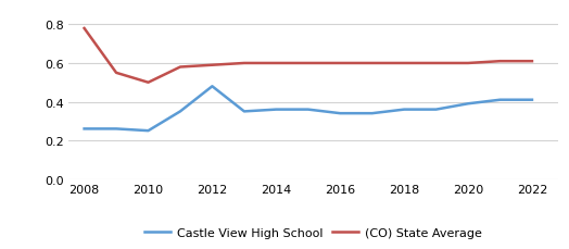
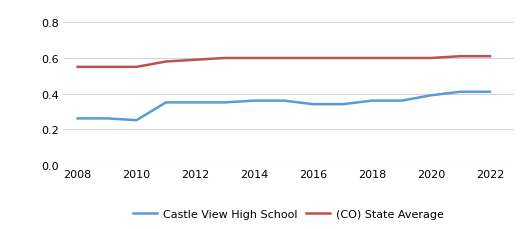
(CO) State Average/2008: 0.78 -> 0.55
(CO) State Average/2010: 0.50 -> 0.55
Castle View High School/2012: 0.48 -> 0.35
